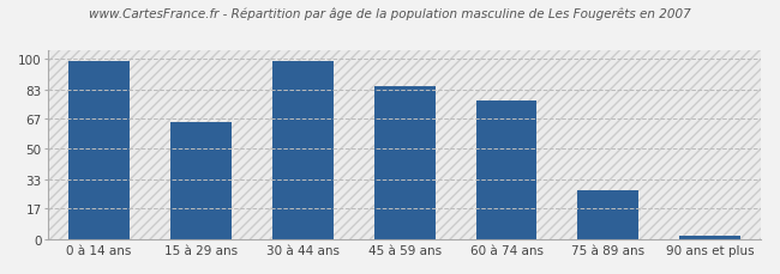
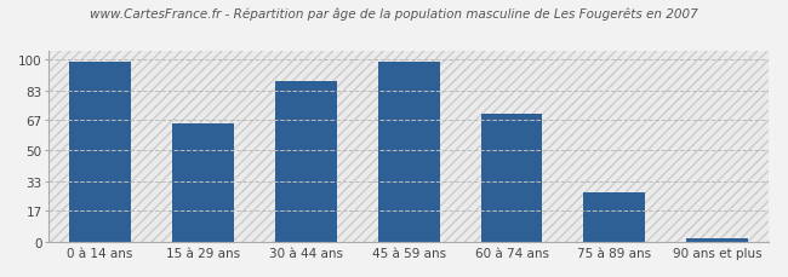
30 à 44 ans: 99 -> 88
45 à 59 ans: 85 -> 99
60 à 74 ans: 77 -> 70
